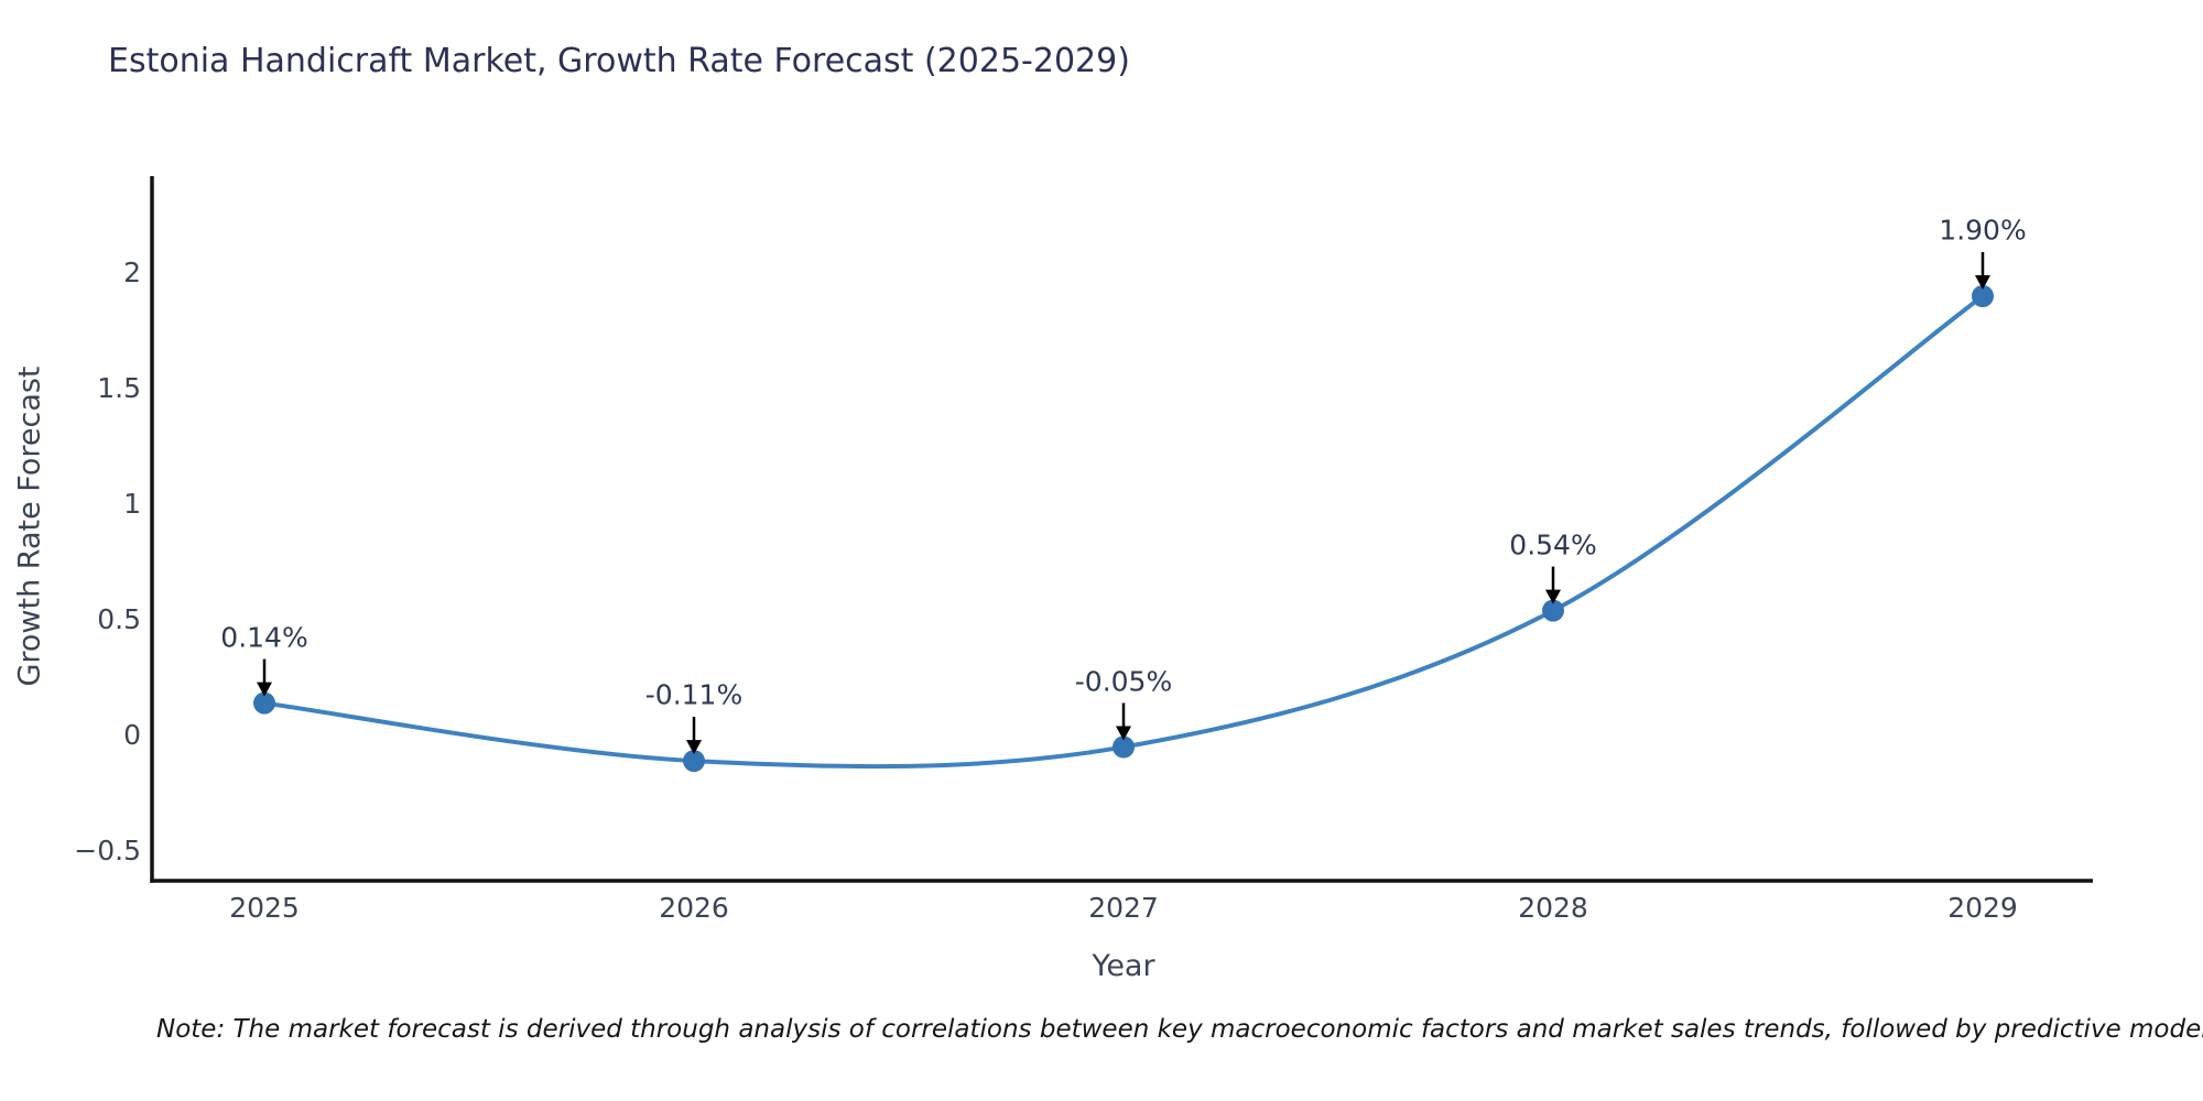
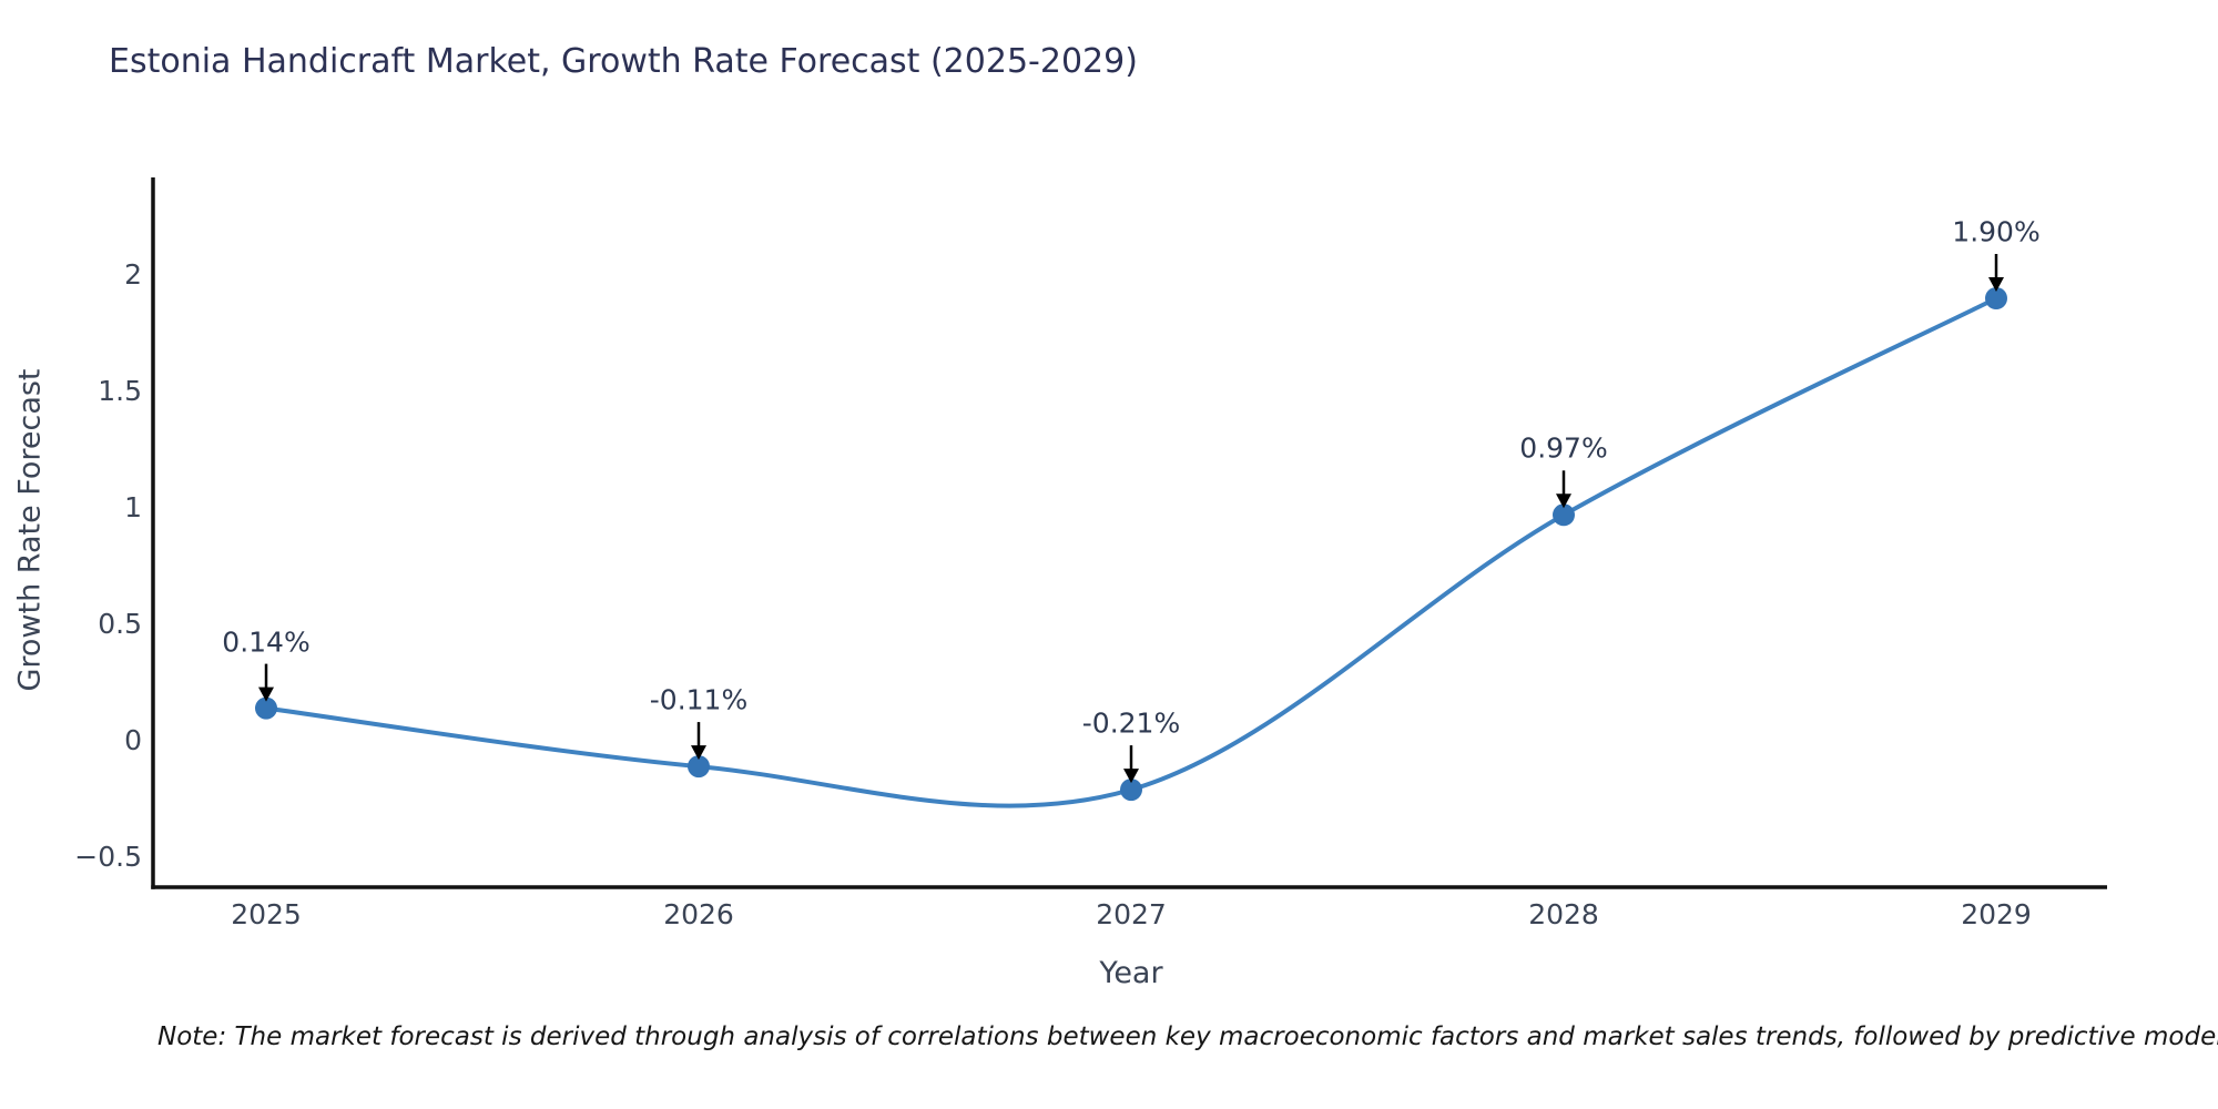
2027: -0.05% -> -0.21%
2028: 0.54% -> 0.97%
